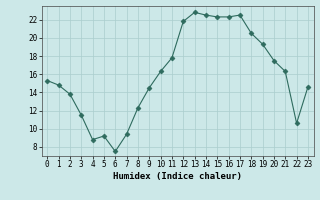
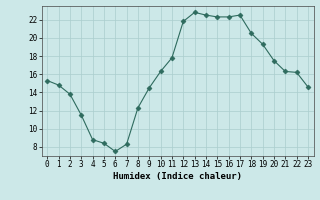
5: 9.2 -> 8.4
7: 9.4 -> 8.3
22: 10.6 -> 16.2
